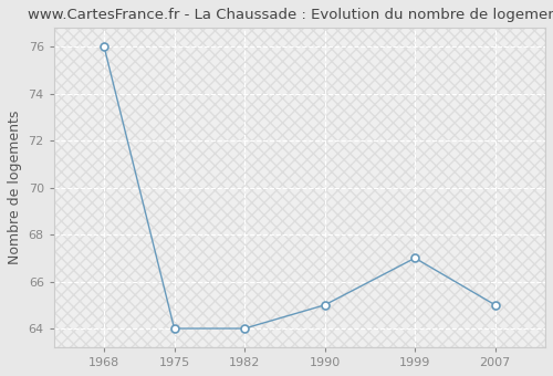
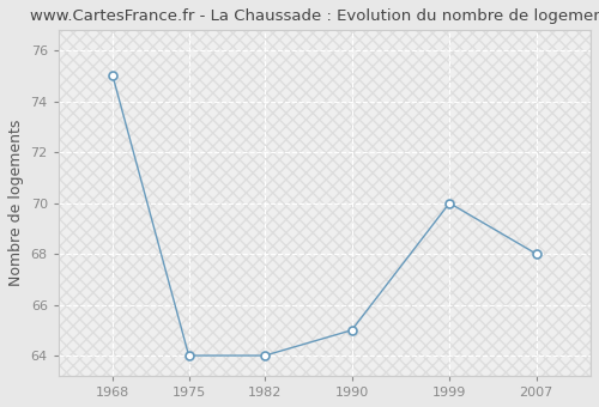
1968: 76 -> 75
1999: 67 -> 70
2007: 65 -> 68
